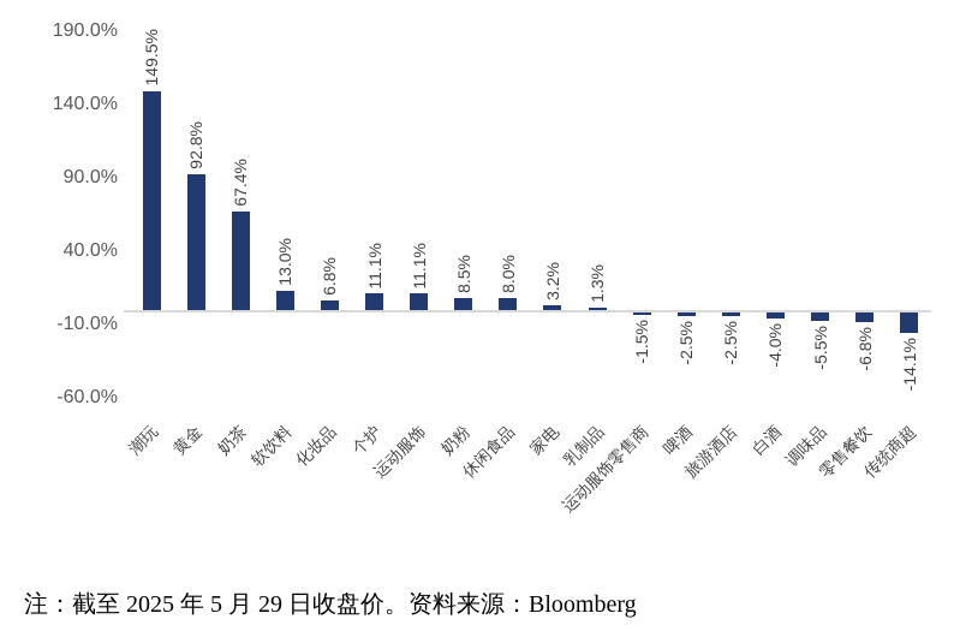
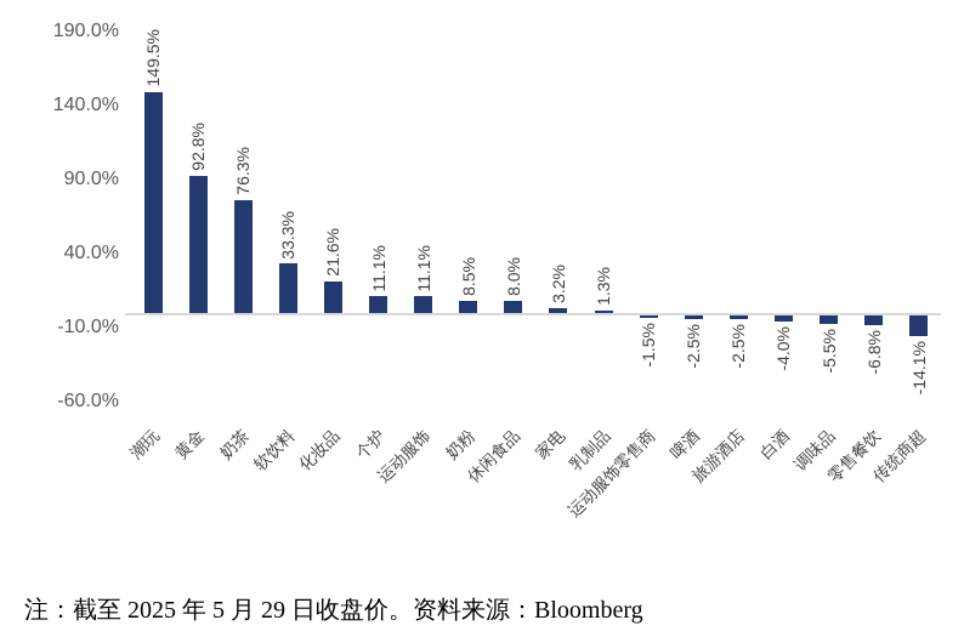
奶茶: 67.4% -> 76.3%
软饮料: 13.0% -> 33.3%
化妆品: 6.8% -> 21.6%
